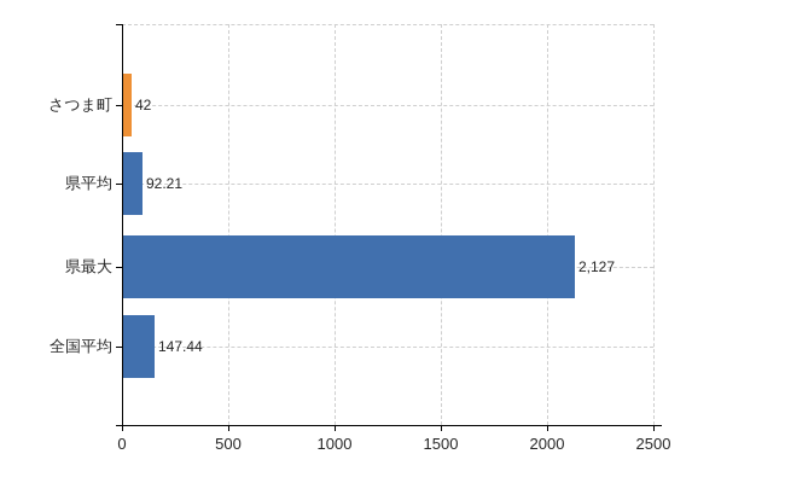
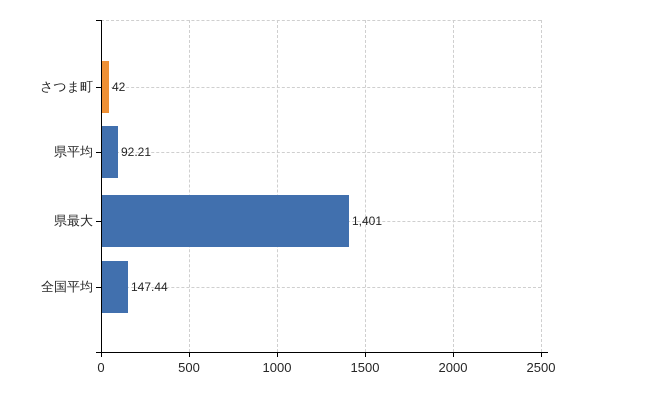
県最大: 2,127 -> 1,401
